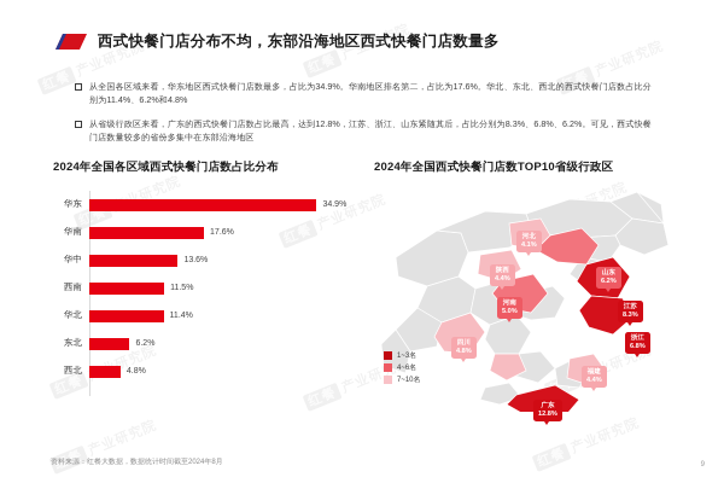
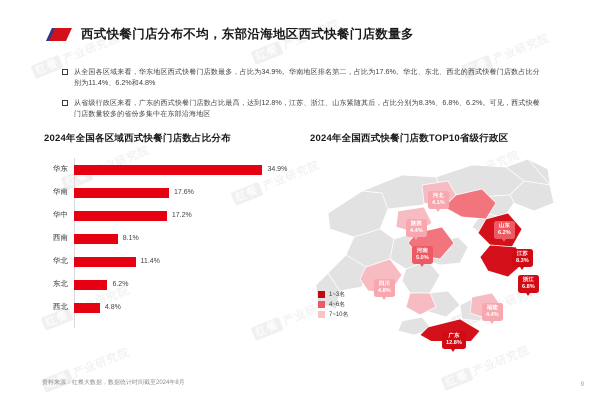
华中: 13.6% -> 17.2%
西南: 11.5% -> 8.1%
